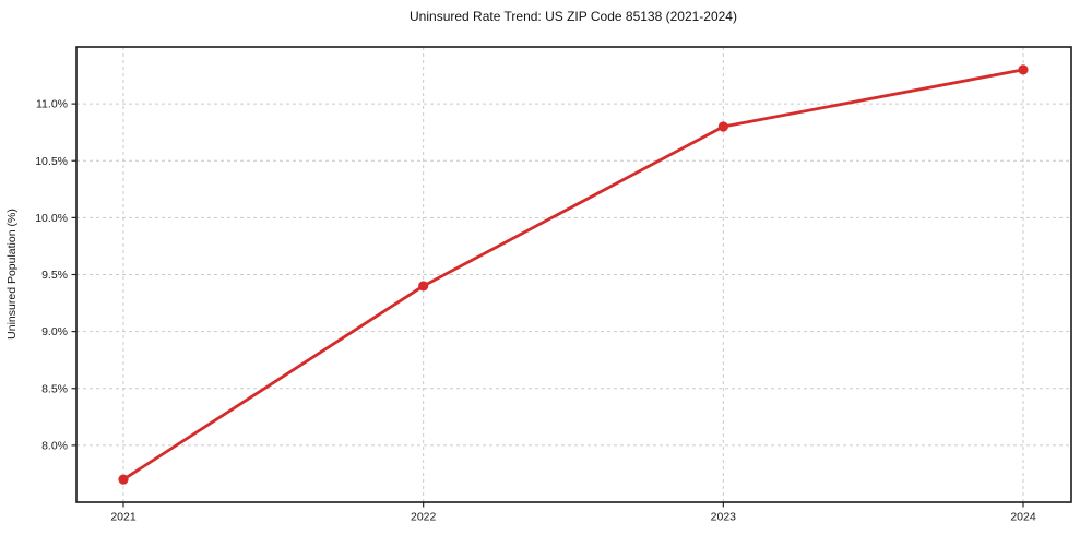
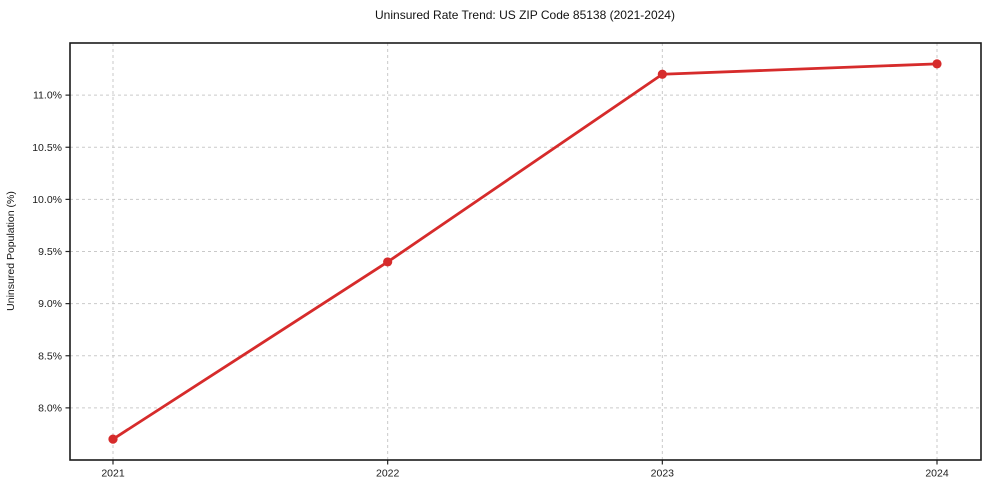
2023: 10.8% -> 11.2%
